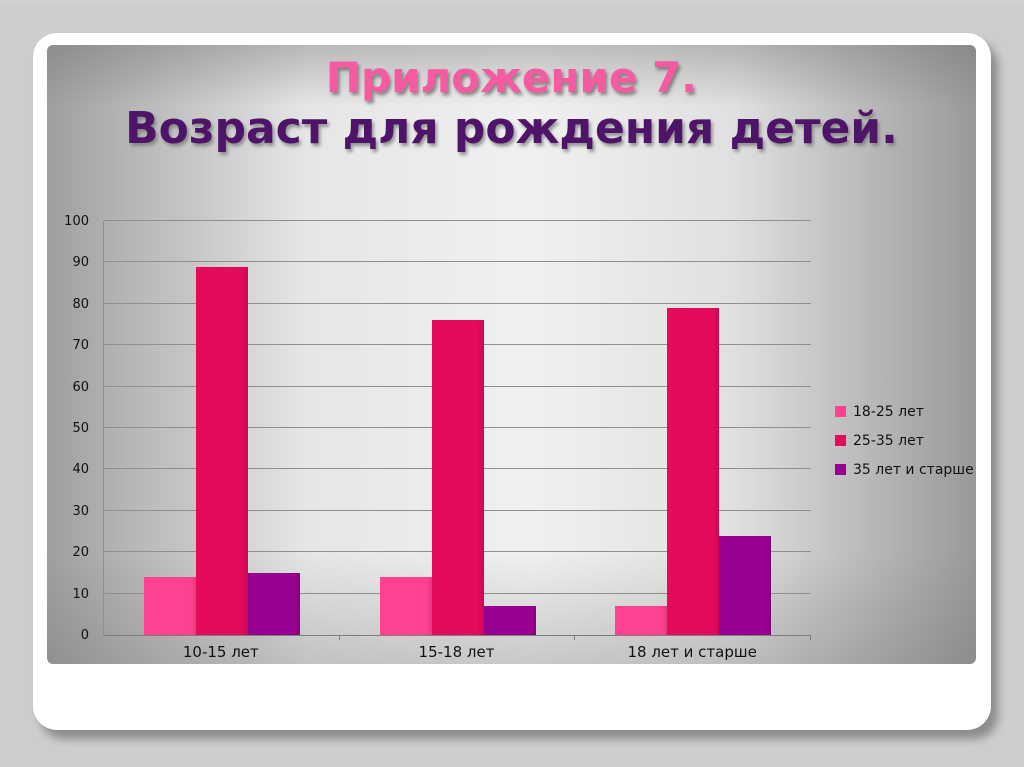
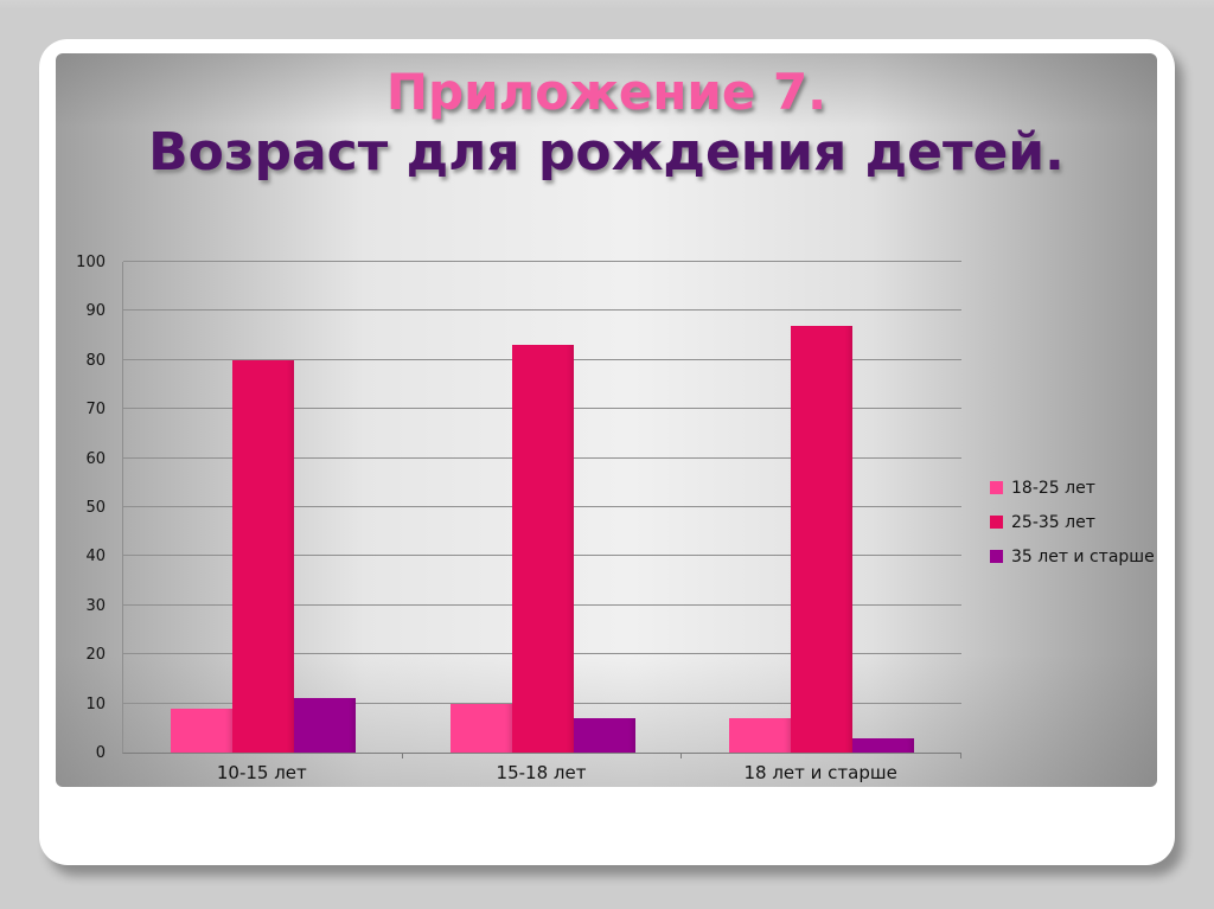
18-25 лет/10-15 лет: 14 -> 9
25-35 лет/10-15 лет: 89 -> 80
35 лет и старше/10-15 лет: 15 -> 11
18-25 лет/15-18 лет: 14 -> 10
25-35 лет/15-18 лет: 76 -> 83
25-35 лет/18 лет и старше: 79 -> 87
35 лет и старше/18 лет и старше: 24 -> 3
